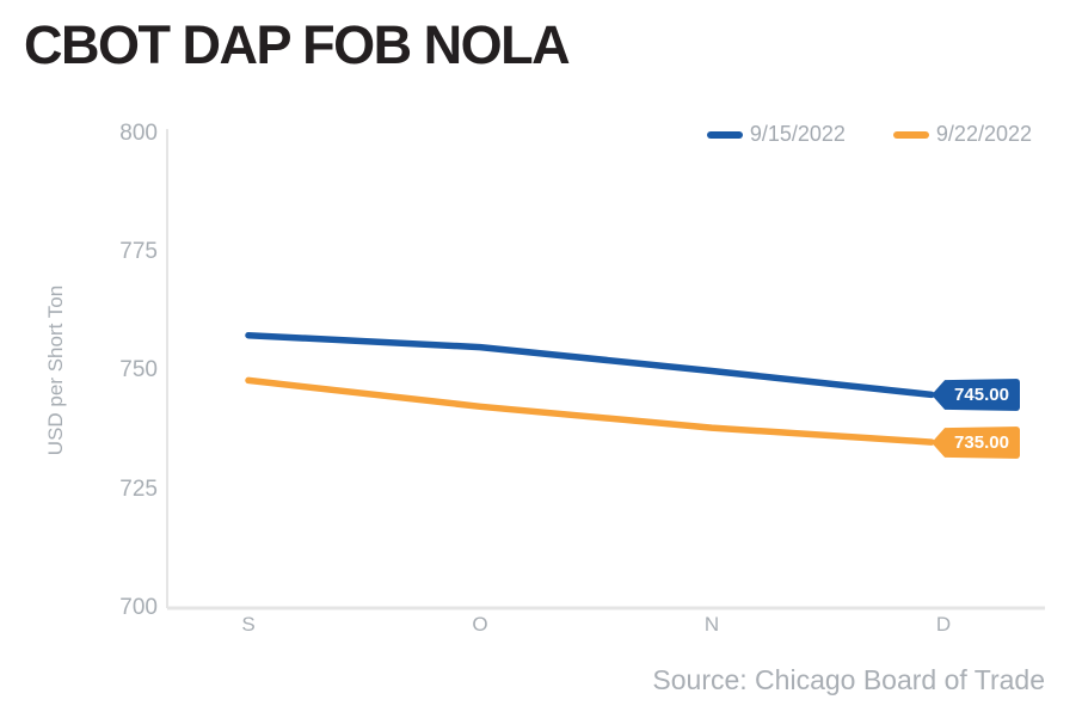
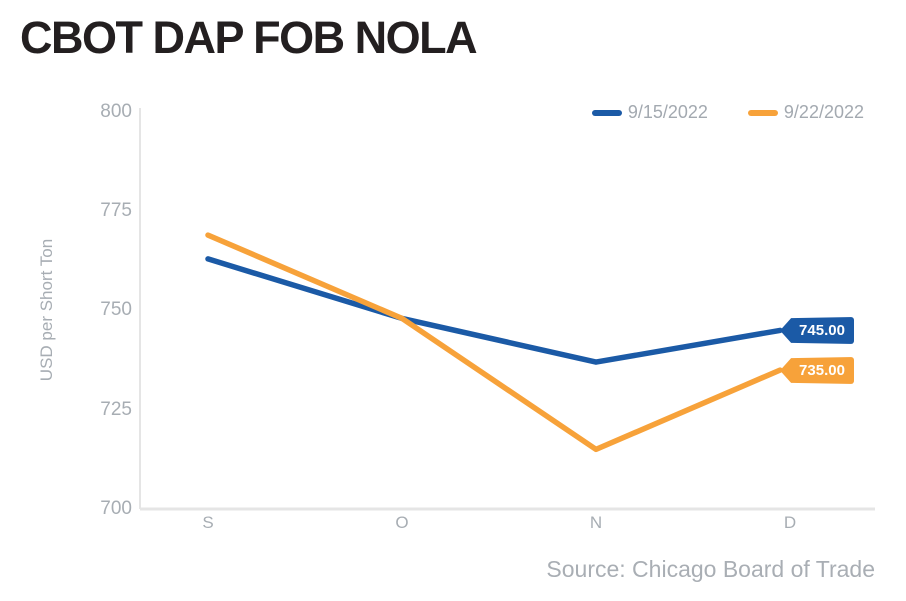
9/15/2022/S: 758 -> 763
9/22/2022/S: 748 -> 769
9/15/2022/O: 755 -> 748
9/22/2022/O: 742 -> 748
9/15/2022/N: 750 -> 737
9/22/2022/N: 738 -> 715
